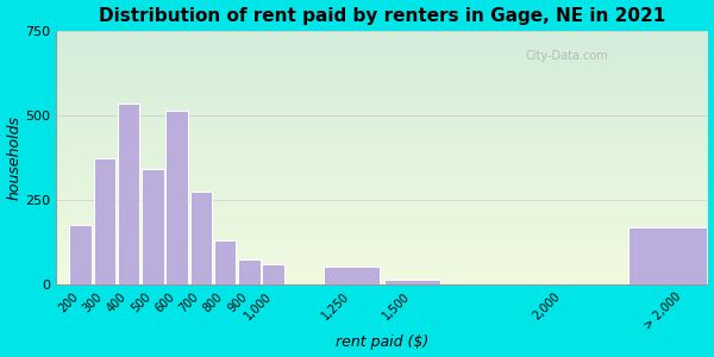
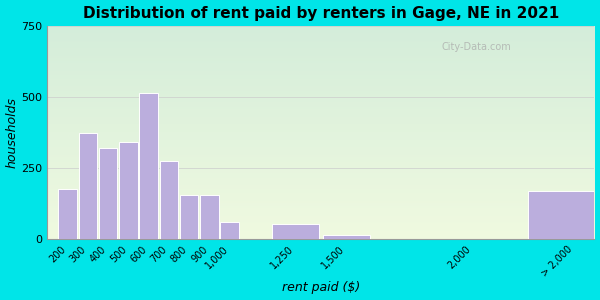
400: 535 -> 320
800: 130 -> 155
900: 75 -> 155
